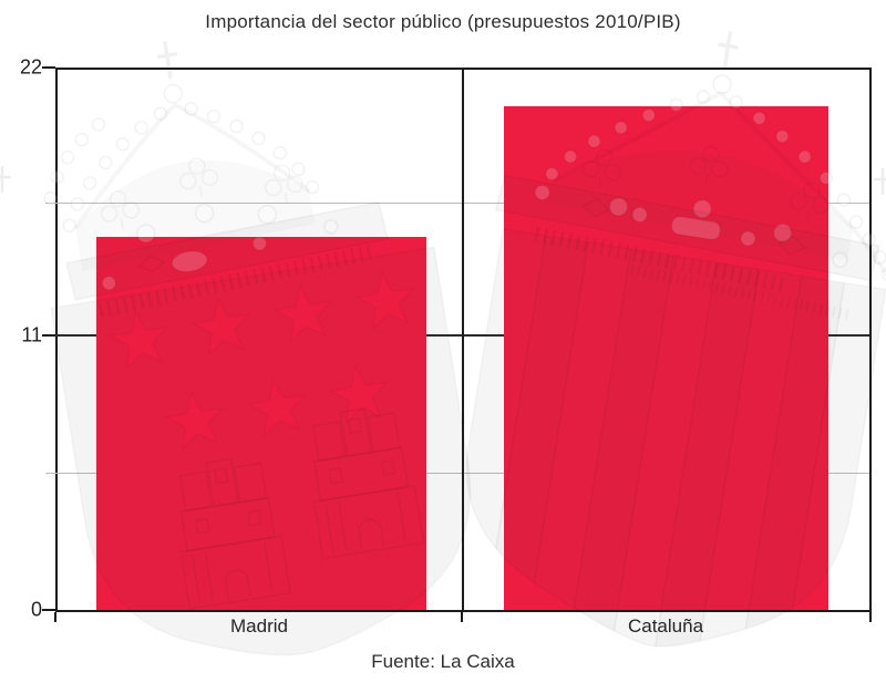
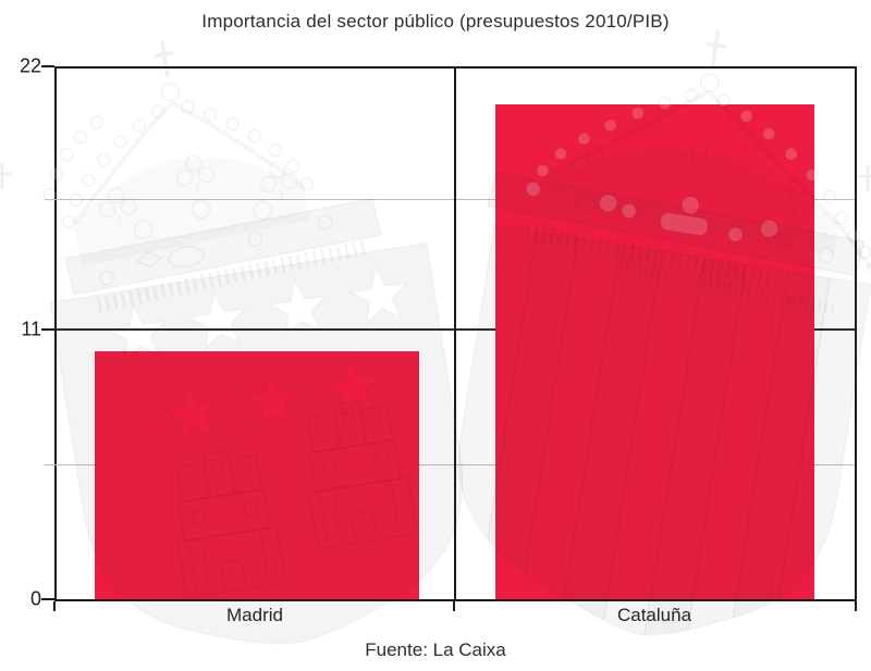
Madrid: 15.2 -> 10.3
